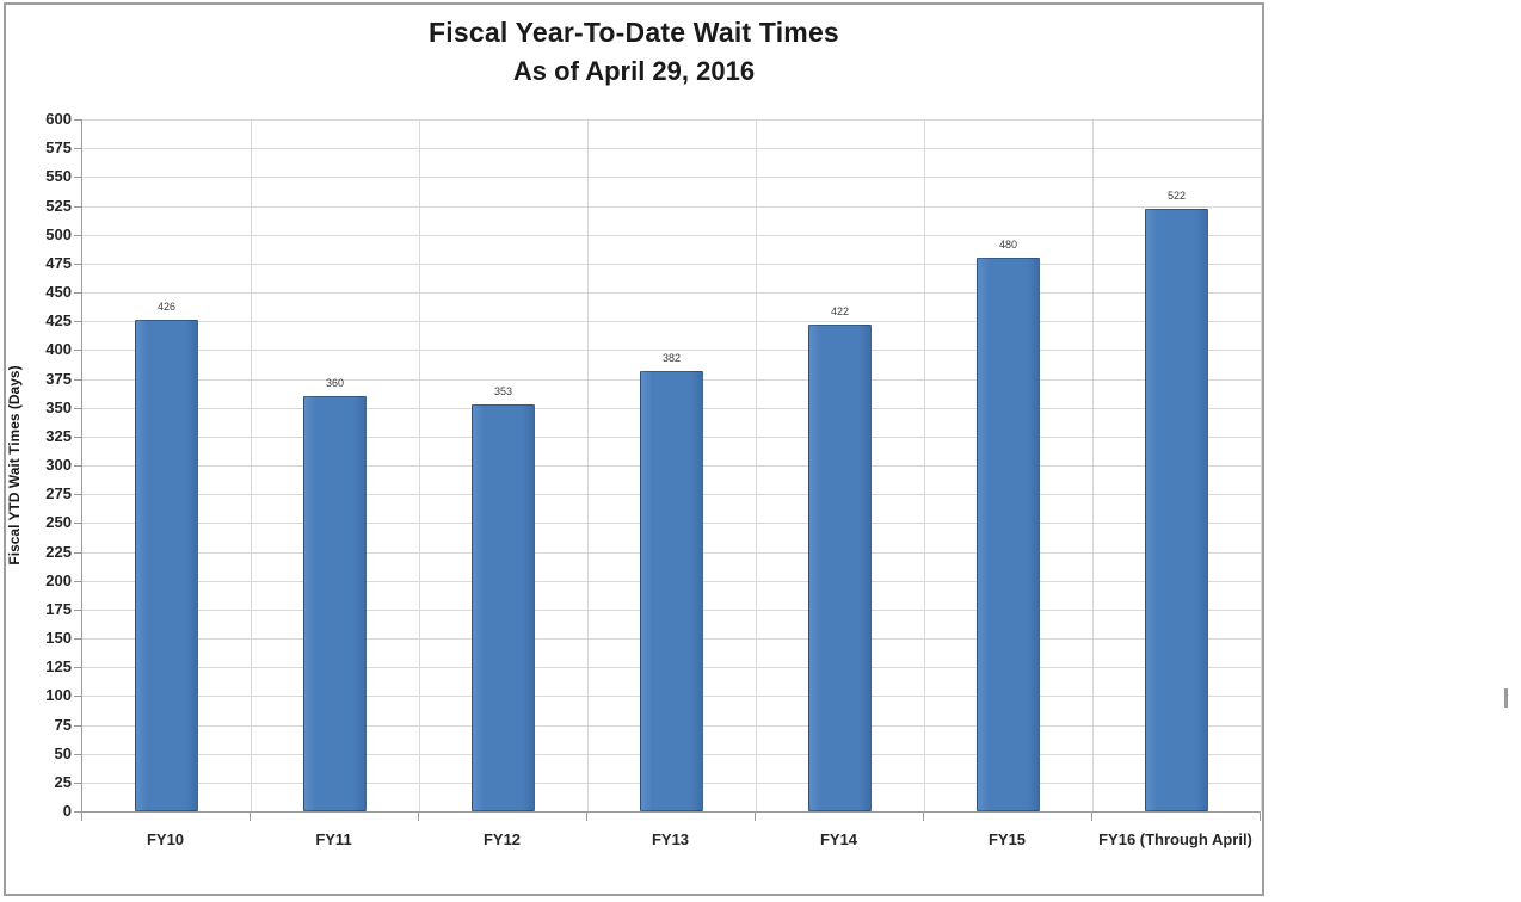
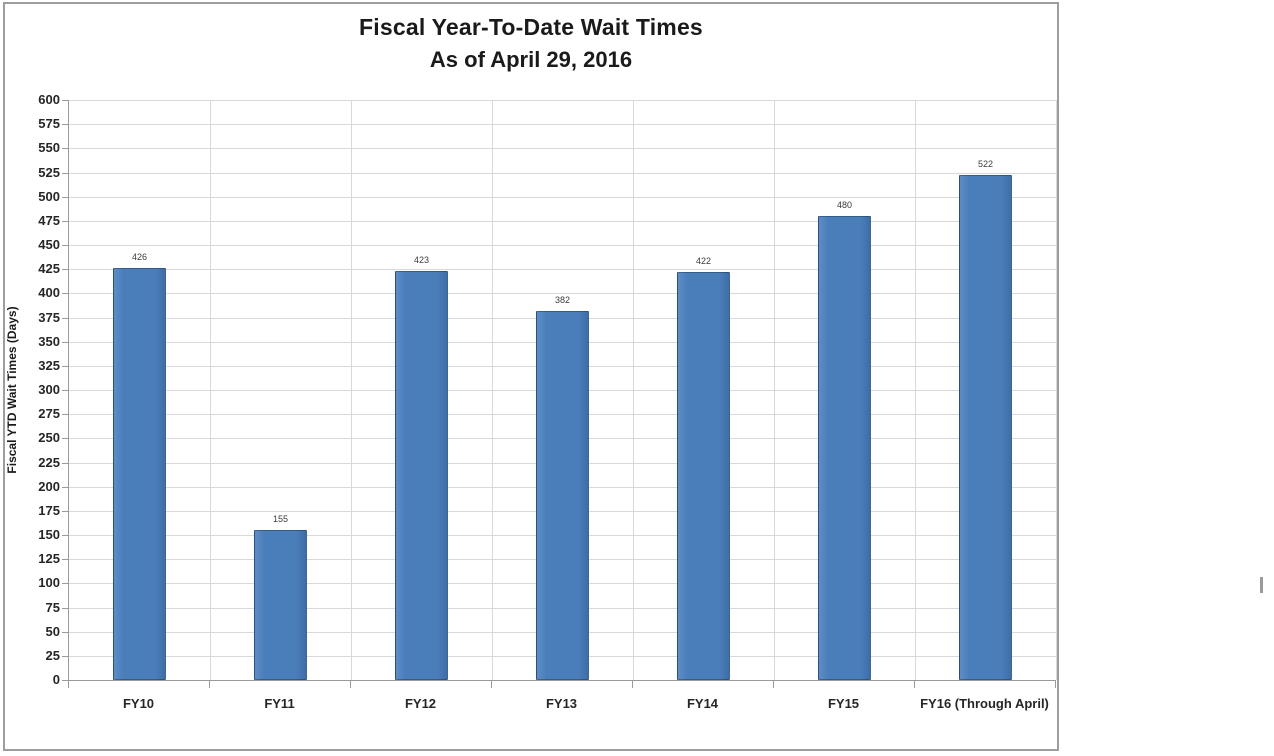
FY11: 360 -> 155
FY12: 353 -> 423
